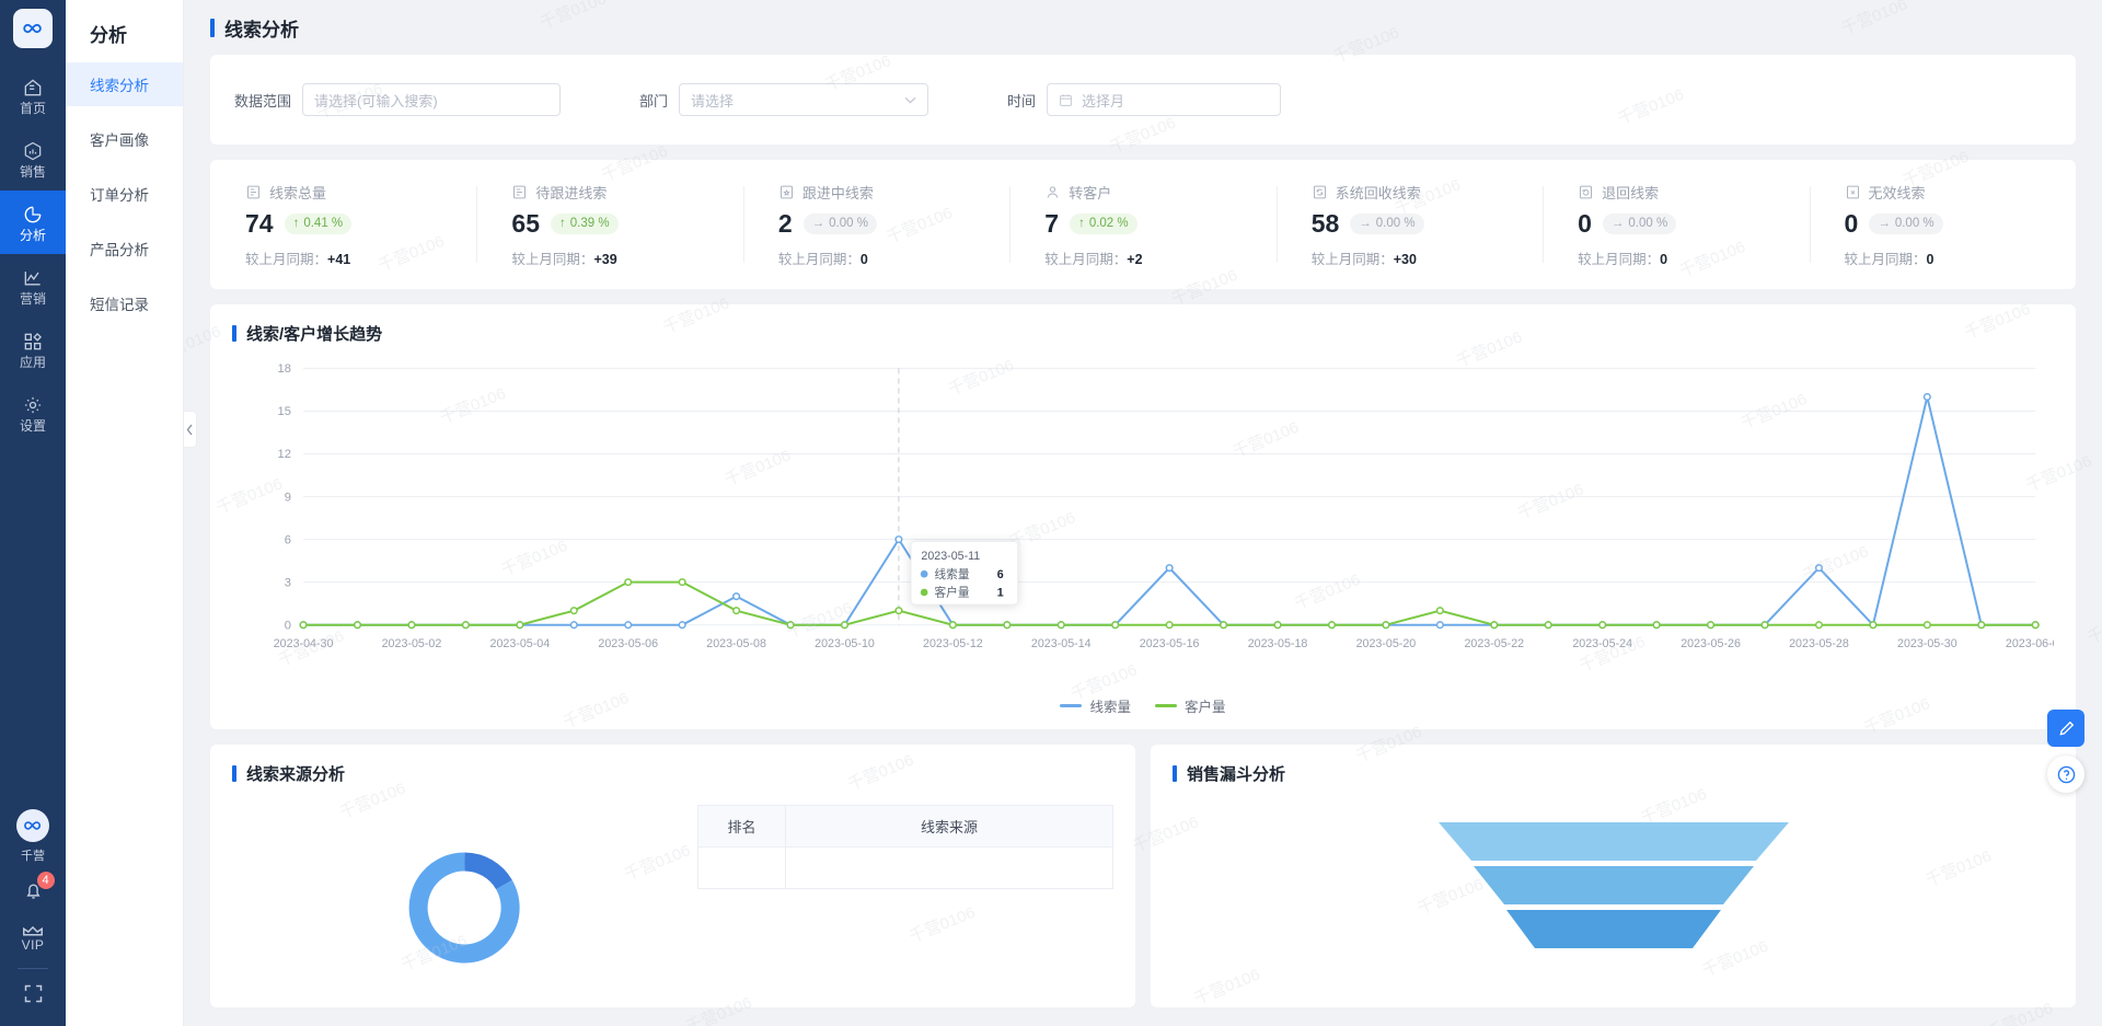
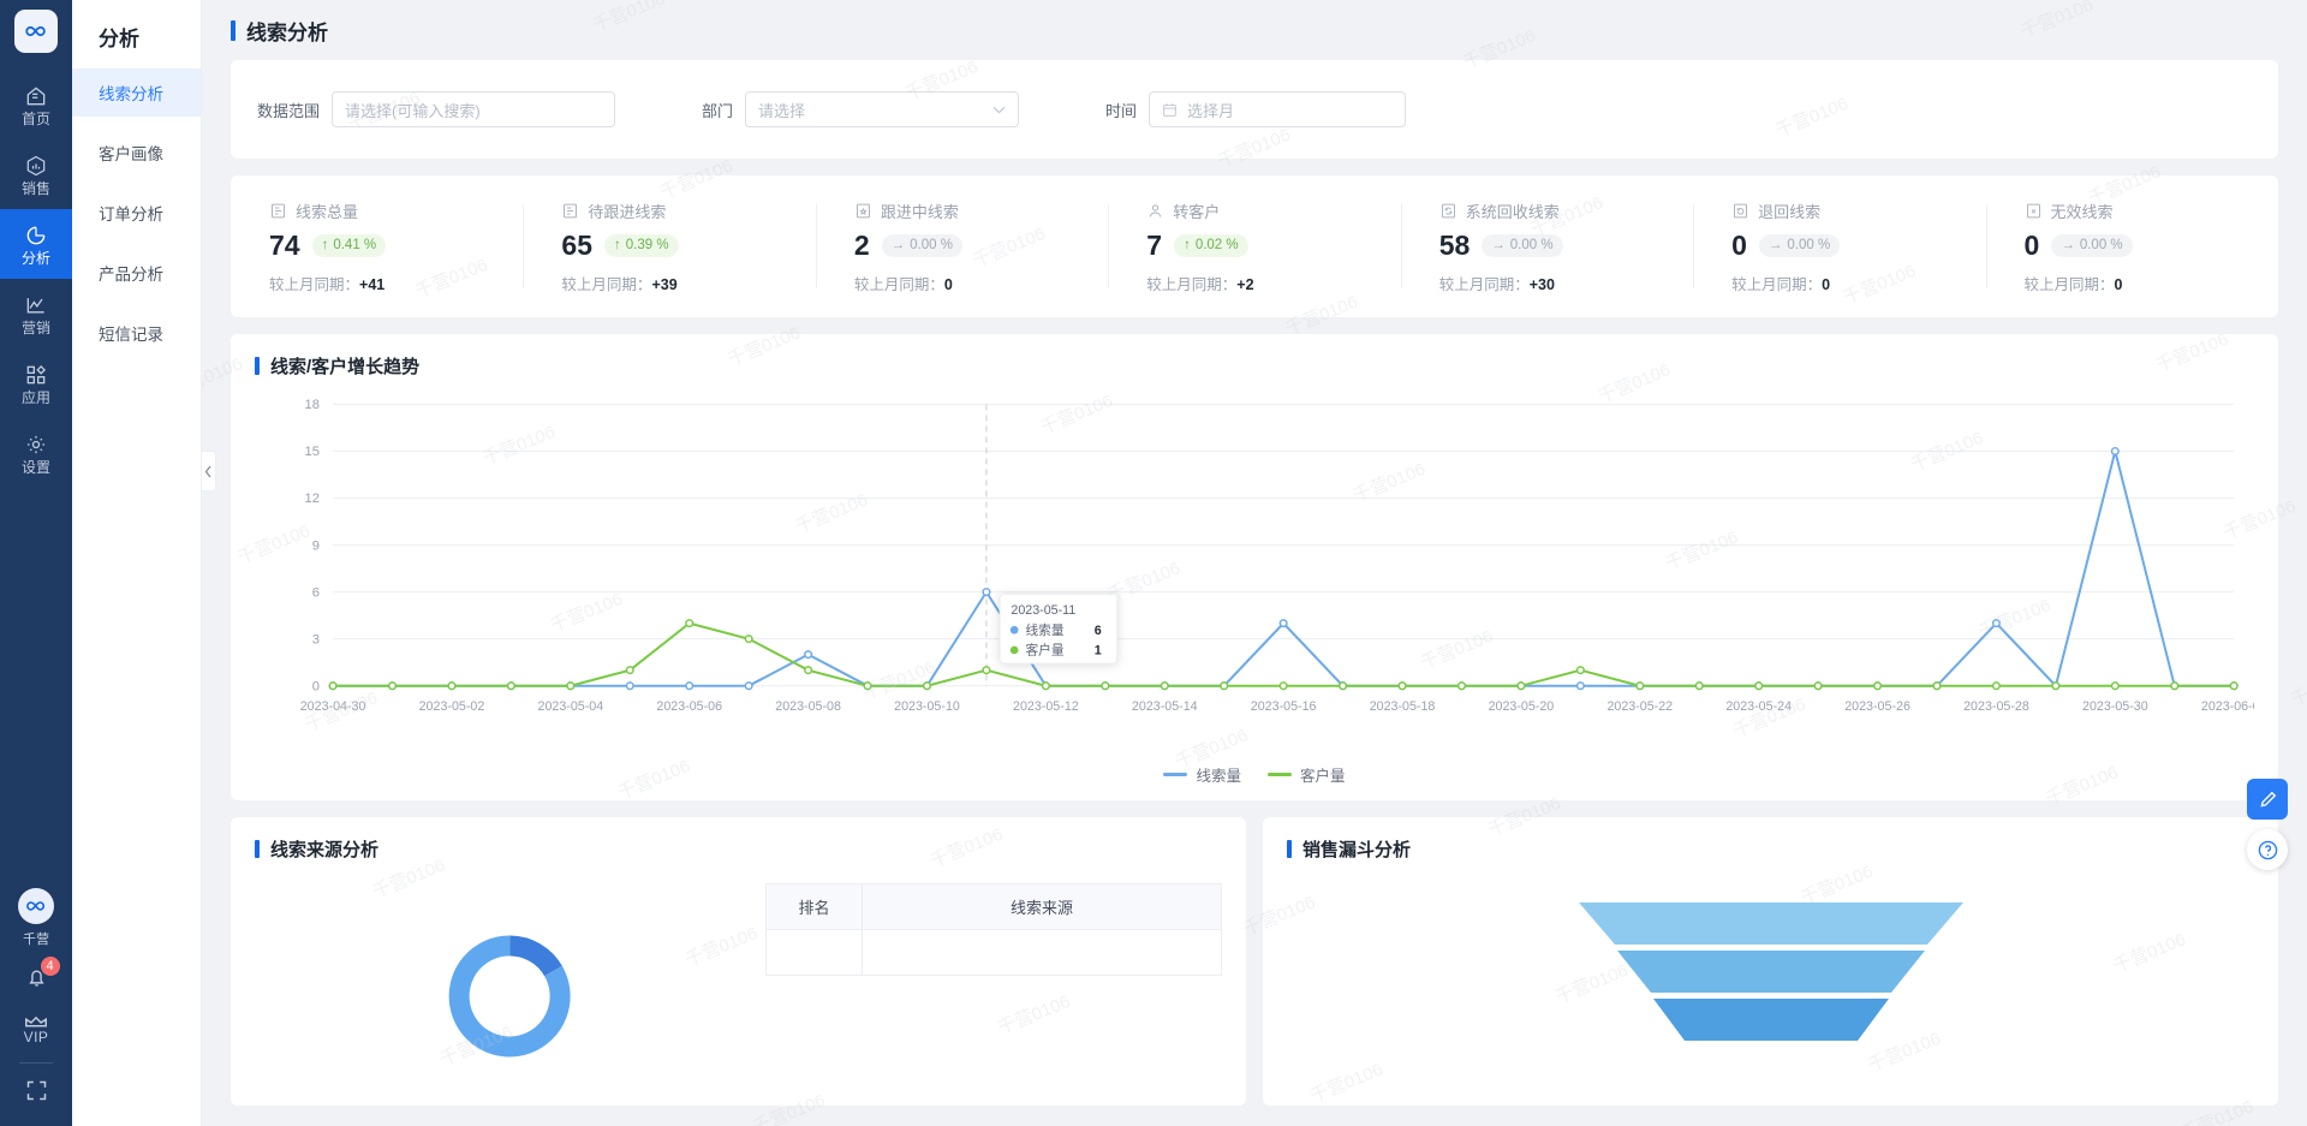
客户量/2023-05-06: 3 -> 4
线索量/2023-05-30: 16 -> 15
